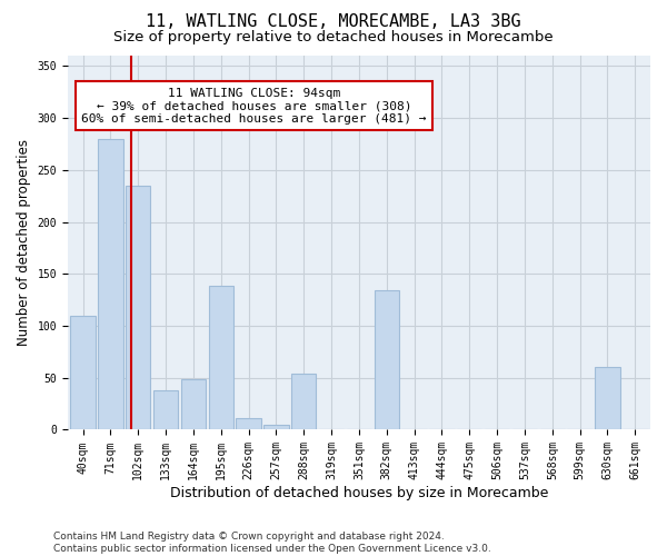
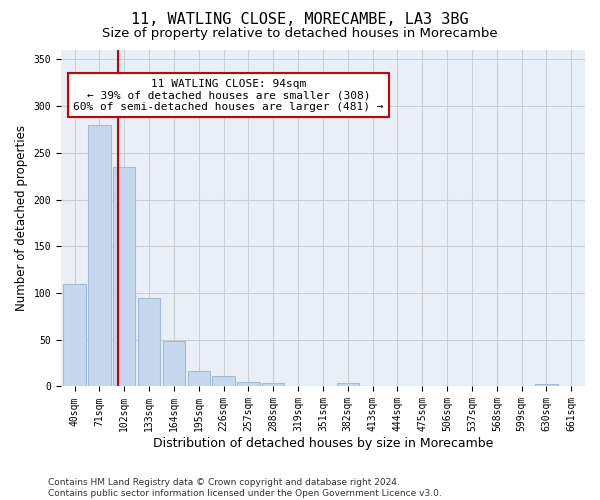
133sqm: 38 -> 95
195sqm: 138 -> 17
288sqm: 54 -> 4
382sqm: 134 -> 4
630sqm: 60 -> 3
